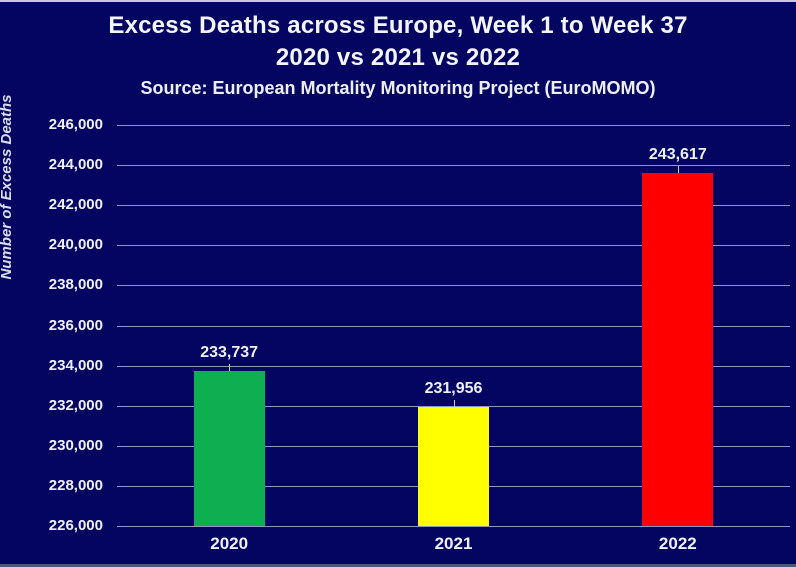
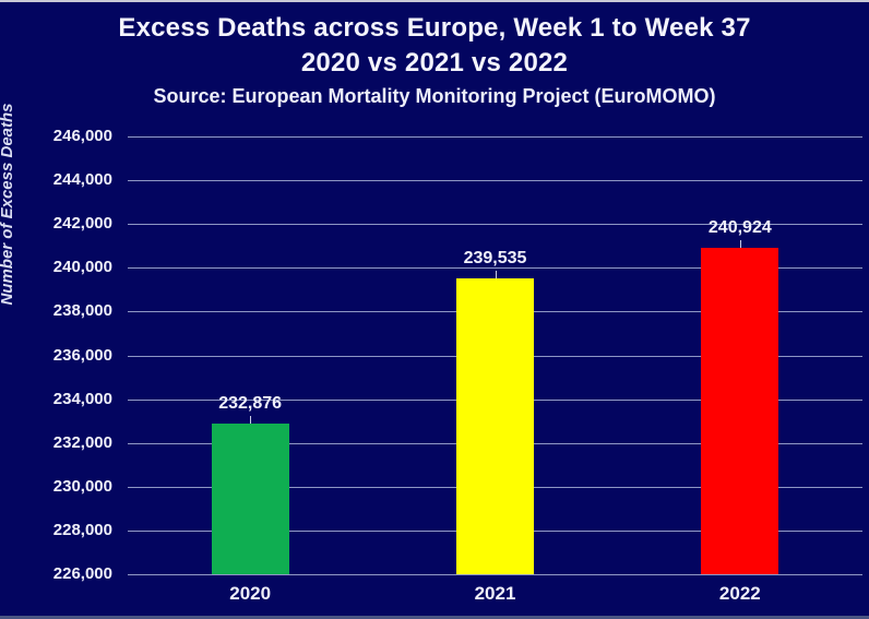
2020: 233,737 -> 232,876
2021: 231,956 -> 239,535
2022: 243,617 -> 240,924
